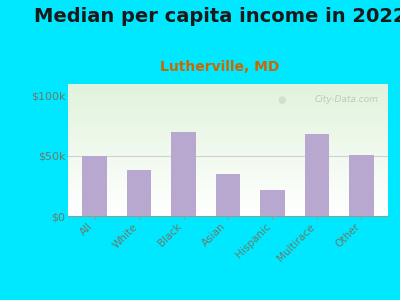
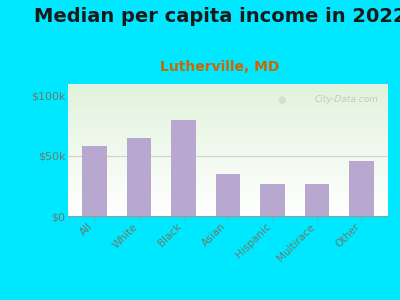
All: $50k -> $58k
White: $38k -> $65k
Black: $70k -> $80k
Hispanic: $22k -> $27k
Multirace: $68k -> $27k
Other: $51k -> $46k
